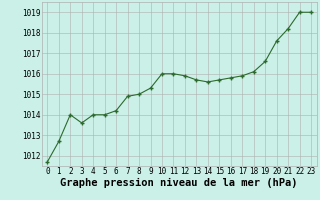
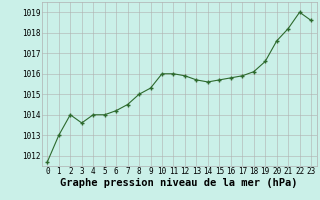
1: 1012.7 -> 1013.0
7: 1014.9 -> 1014.5
23: 1019.0 -> 1018.6
